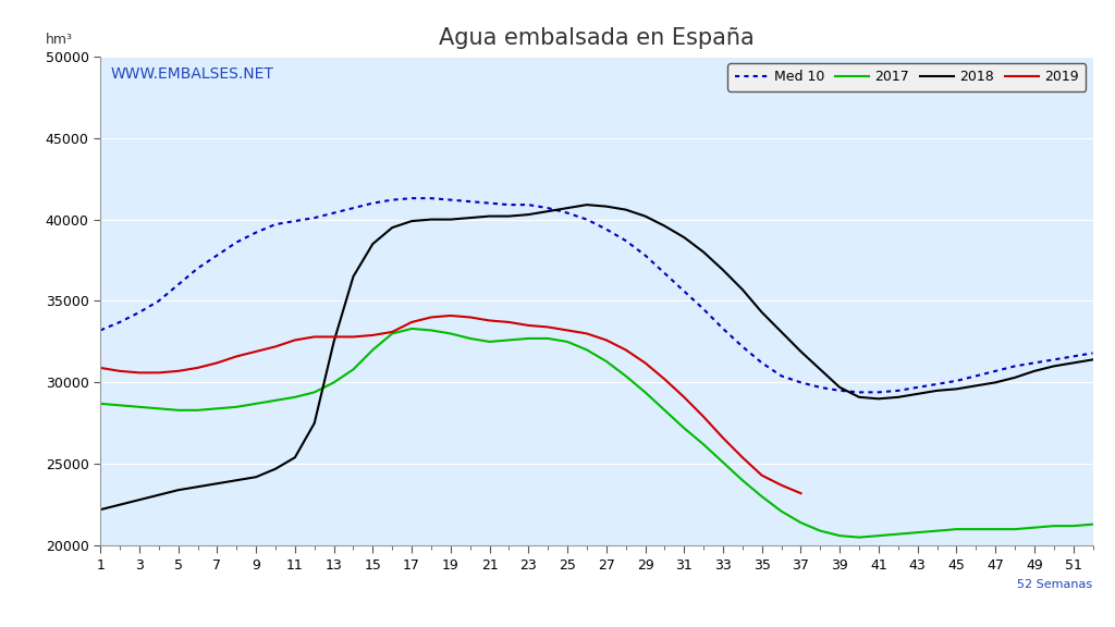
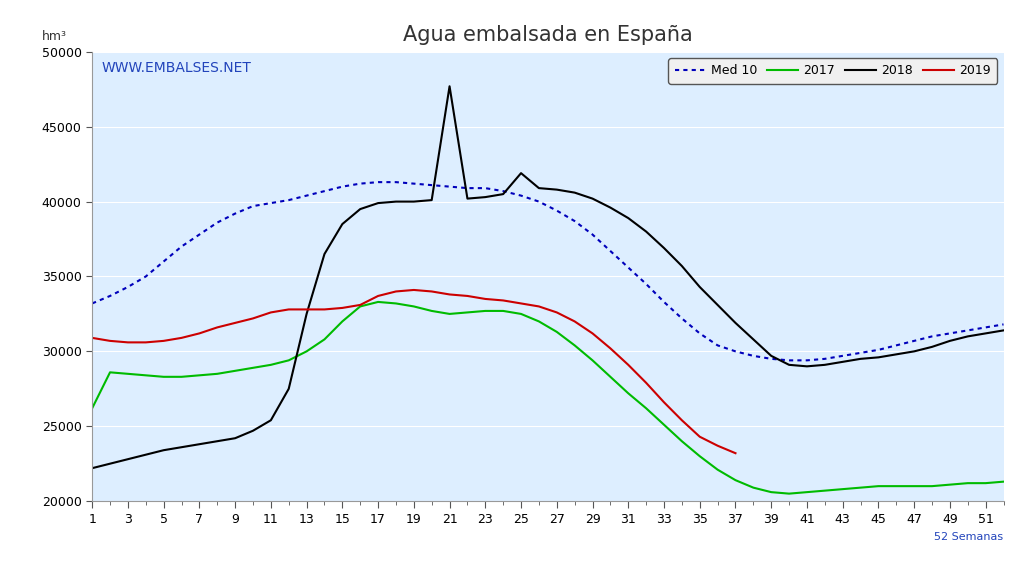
2017/1: 28700 -> 26200
2018/21: 40200 -> 47700
2018/25: 40700 -> 41900
